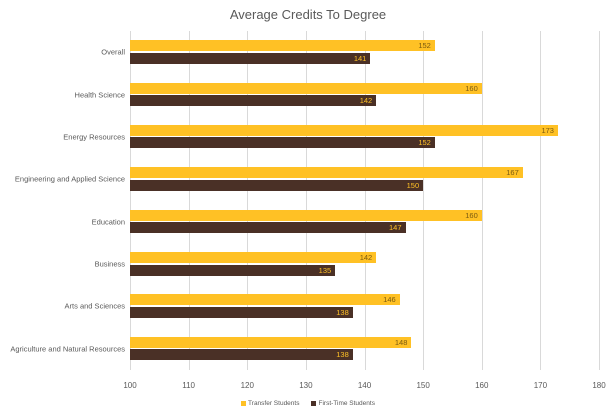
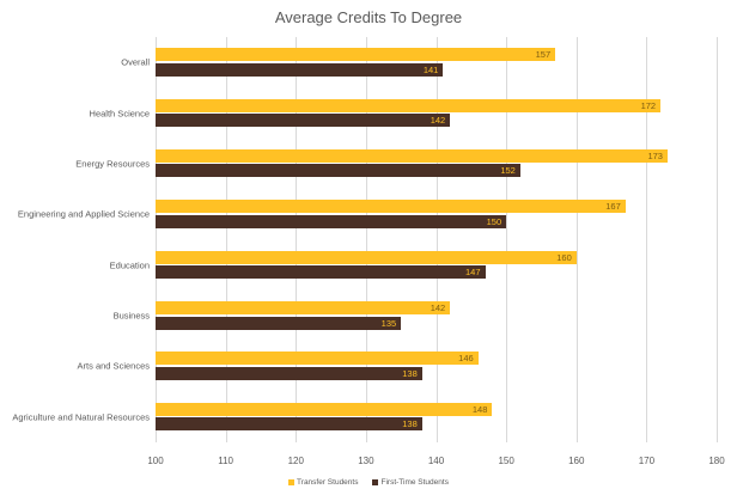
Transfer Students/Overall: 152 -> 157
Transfer Students/Health Science: 160 -> 172
